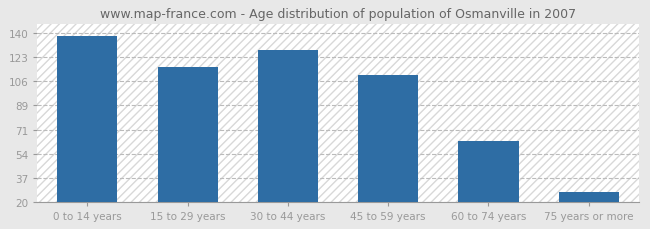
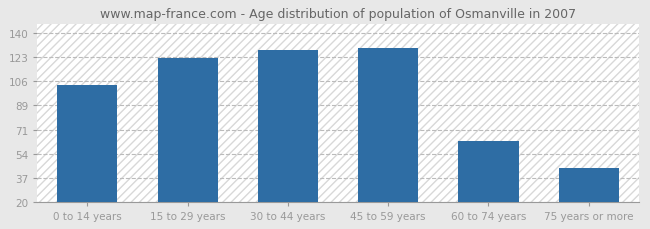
0 to 14 years: 138 -> 103
15 to 29 years: 116 -> 122
45 to 59 years: 110 -> 129
75 years or more: 27 -> 44
